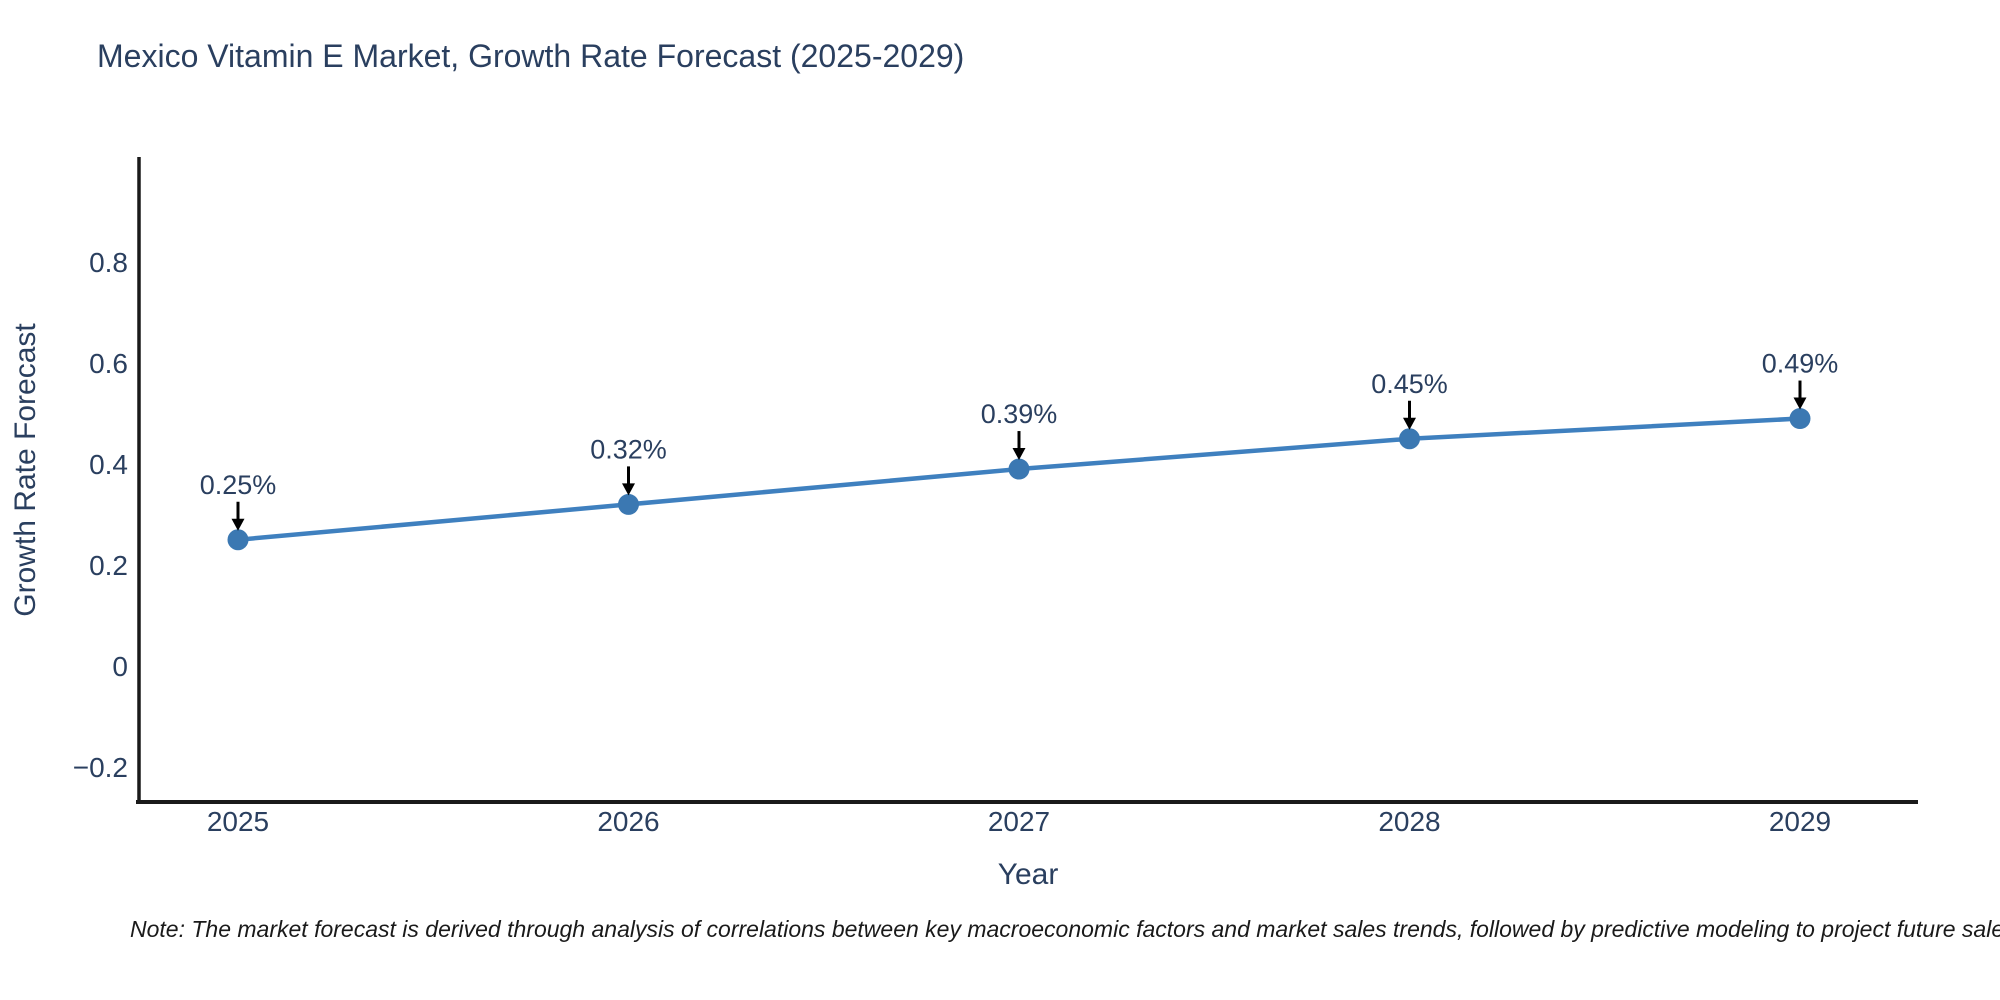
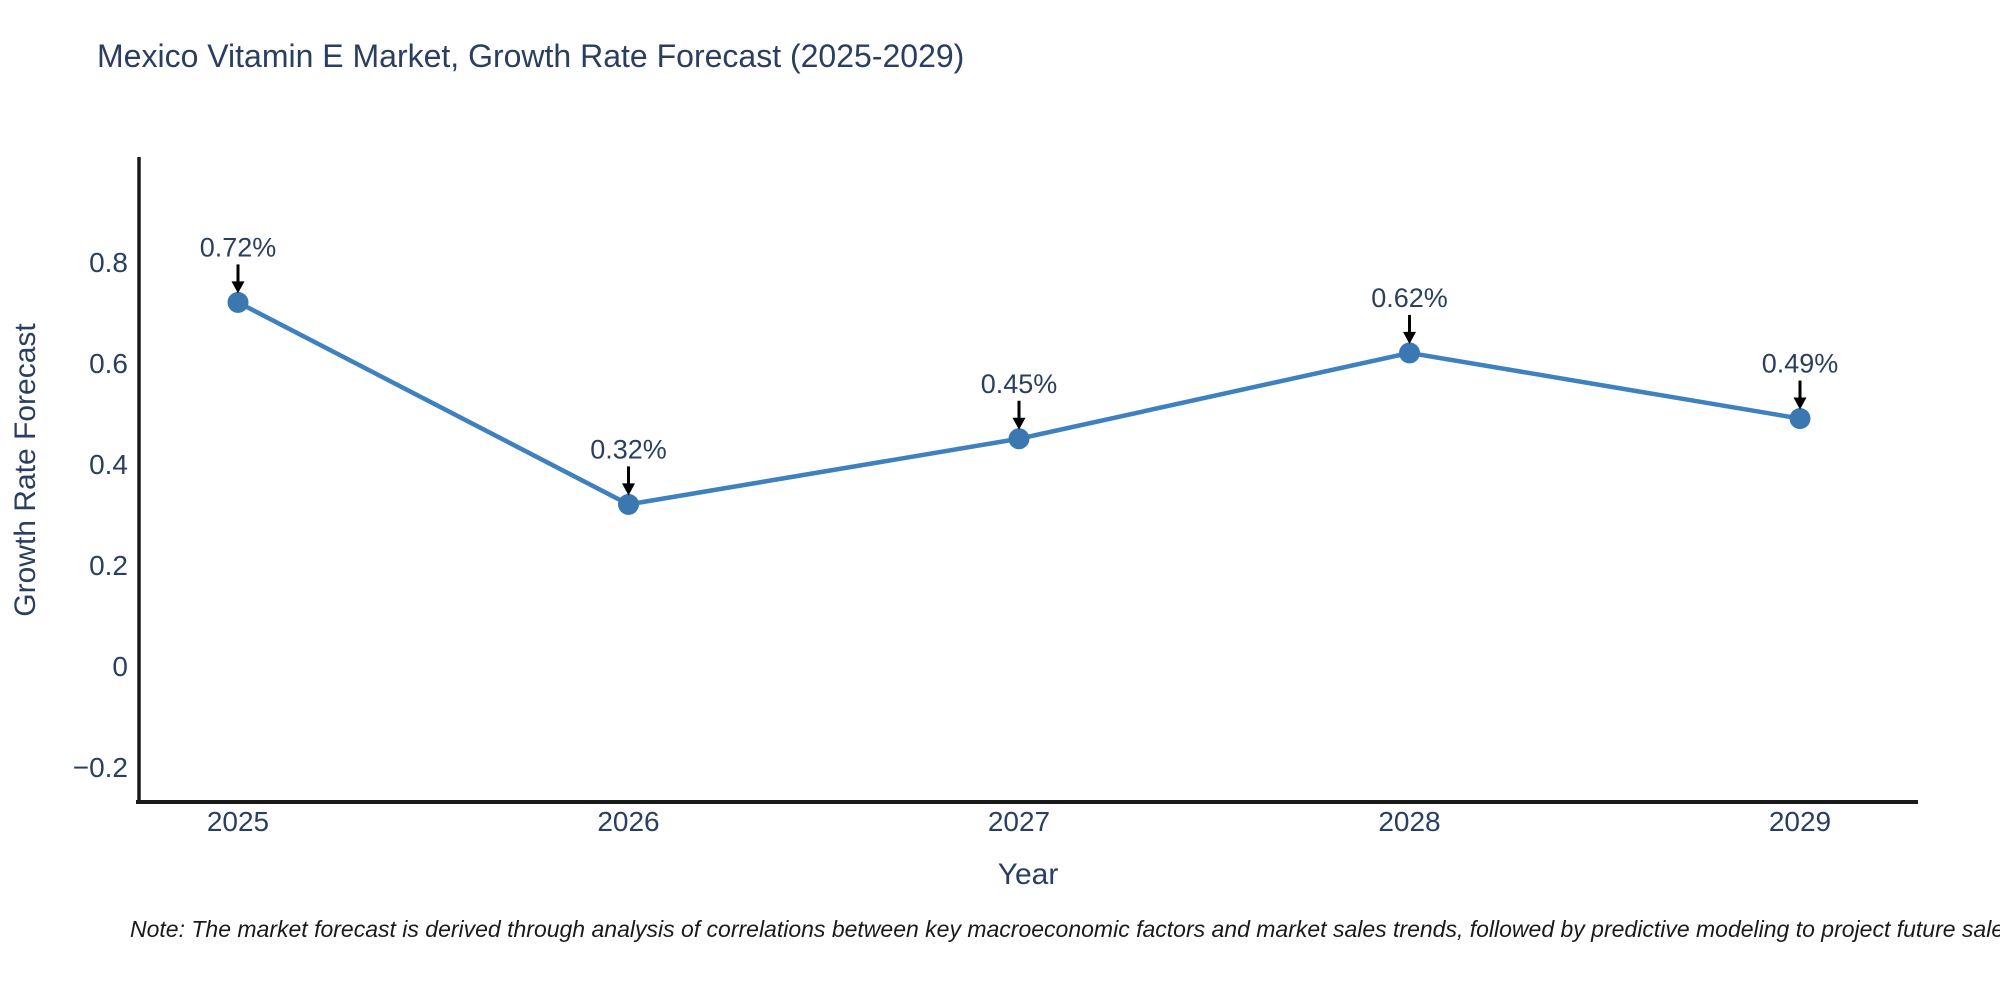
2025: 0.25% -> 0.72%
2027: 0.39% -> 0.45%
2028: 0.45% -> 0.62%
